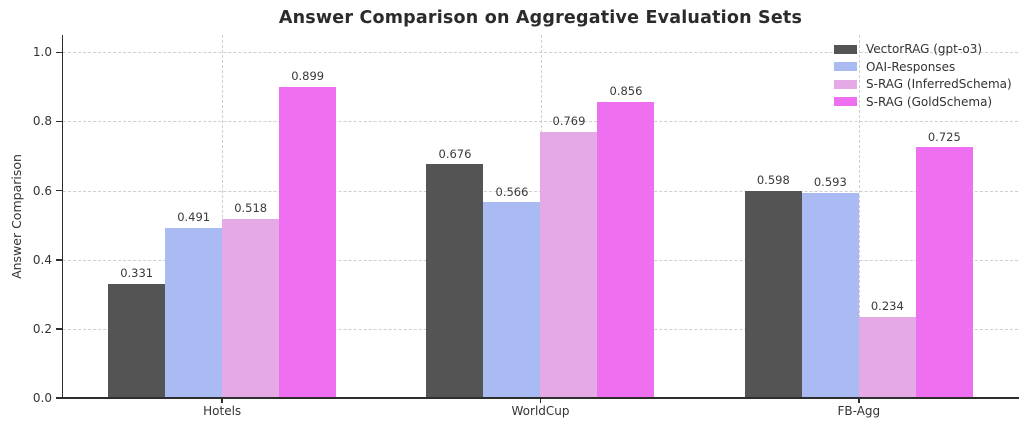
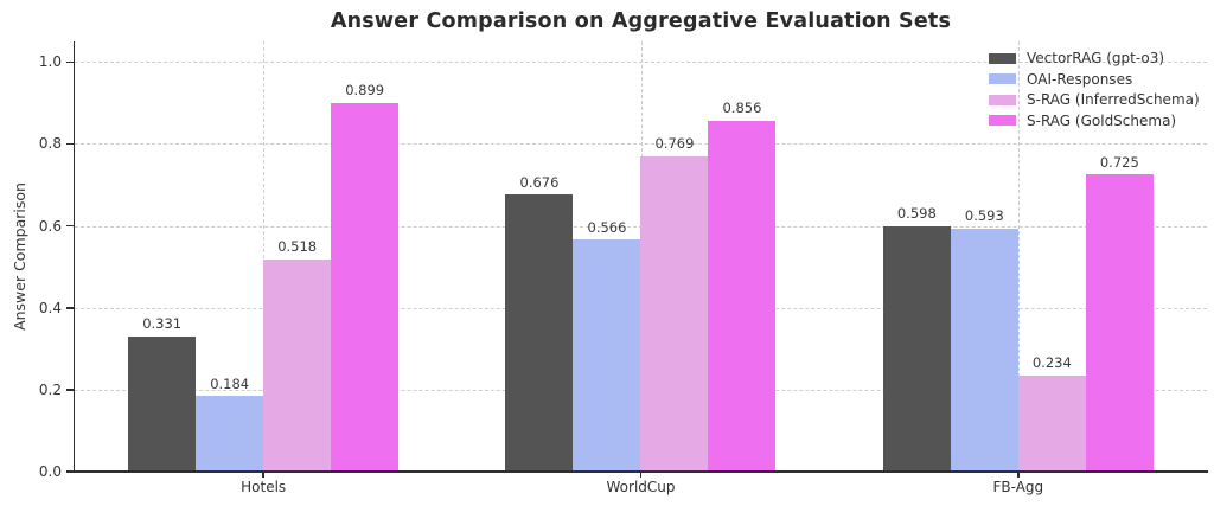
OAI-Responses/Hotels: 0.491 -> 0.184
